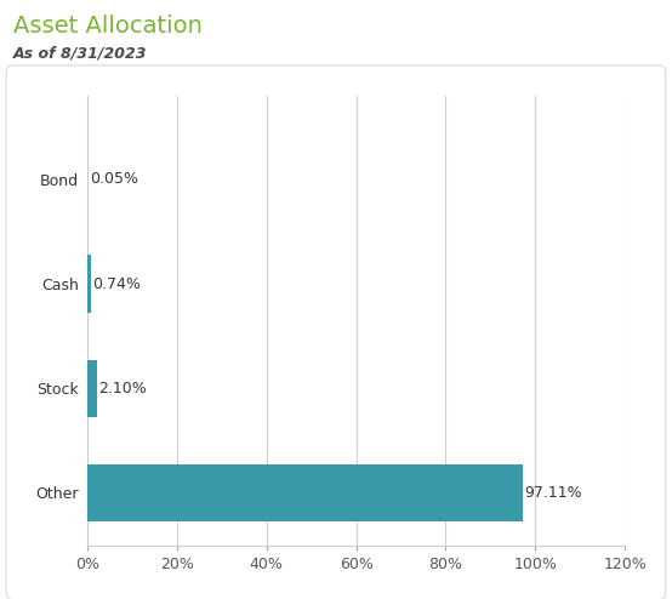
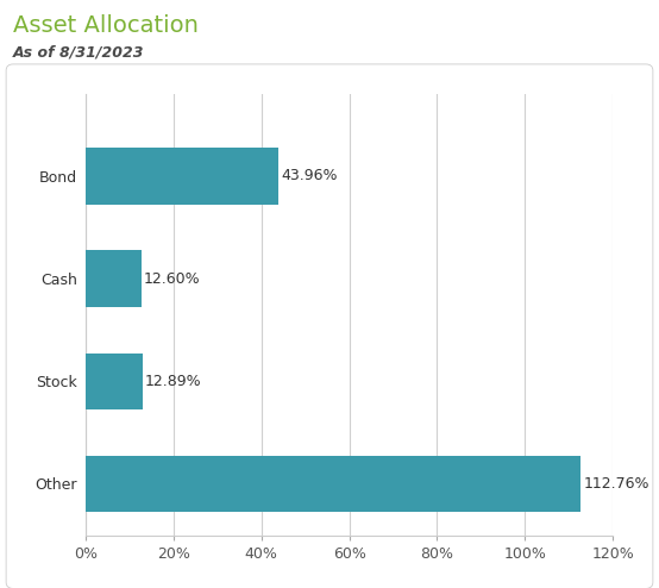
Bond: 0.05% -> 43.96%
Cash: 0.74% -> 12.60%
Stock: 2.10% -> 12.89%
Other: 97.11% -> 112.76%
